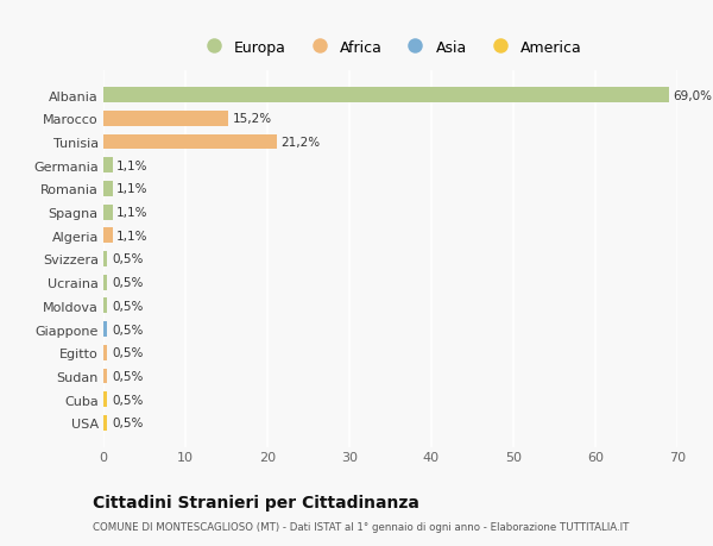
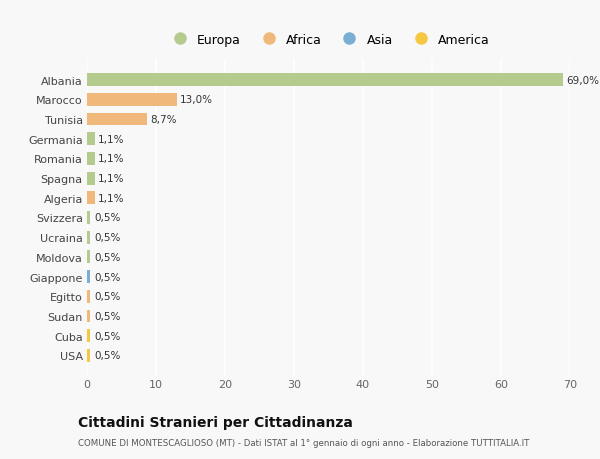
Marocco: 15,2% -> 13,0%
Tunisia: 21,2% -> 8,7%
